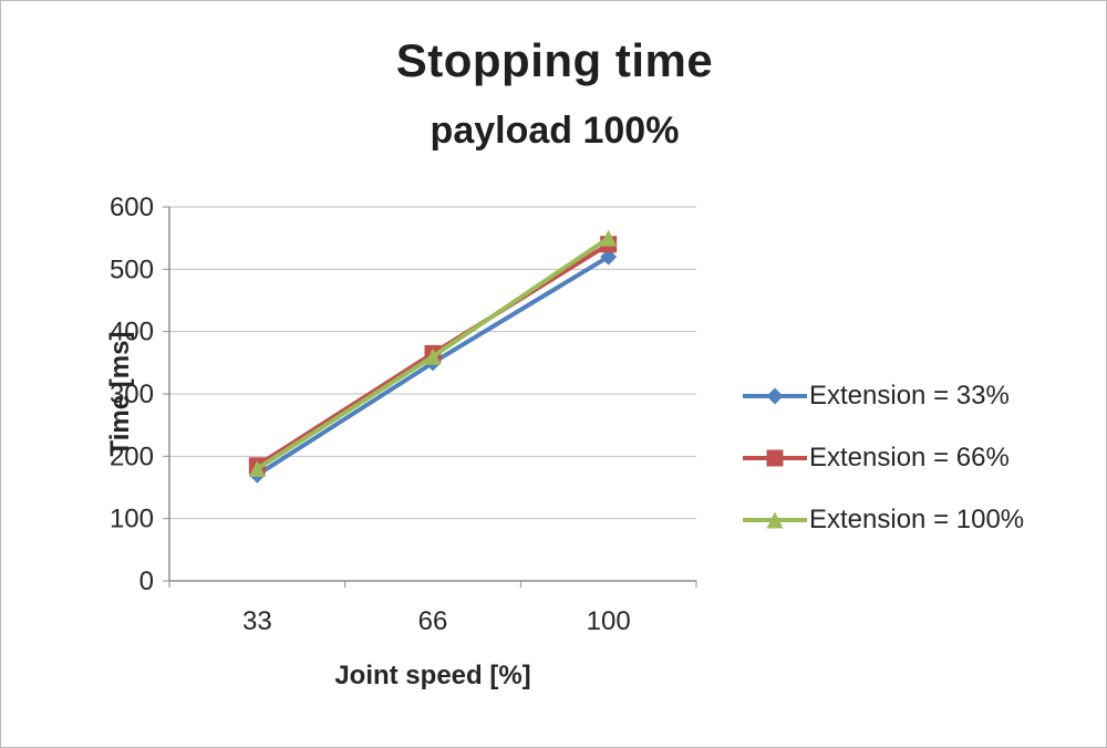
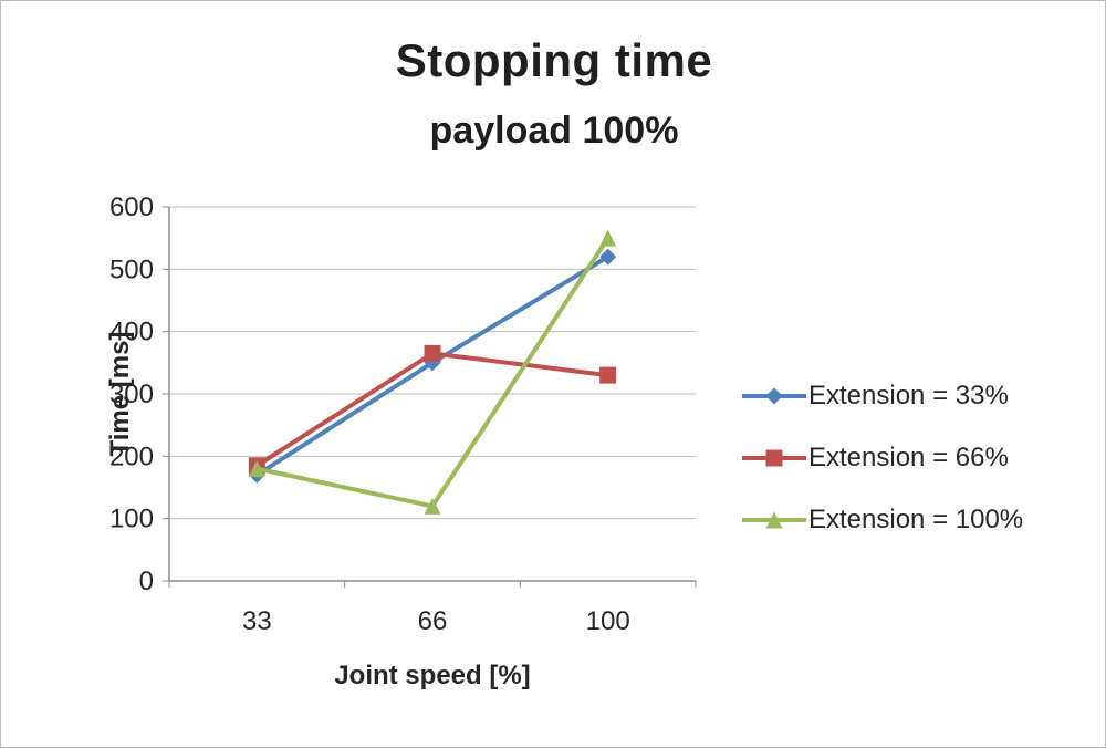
Extension = 100%/66: 360 -> 120
Extension = 66%/100: 540 -> 330
